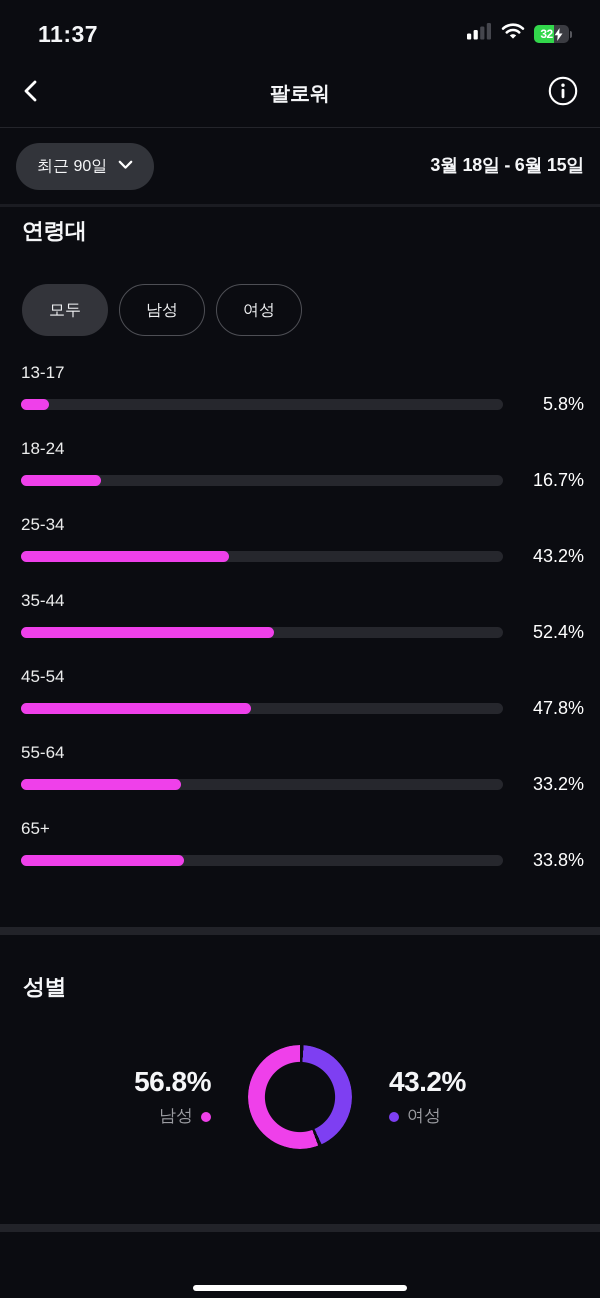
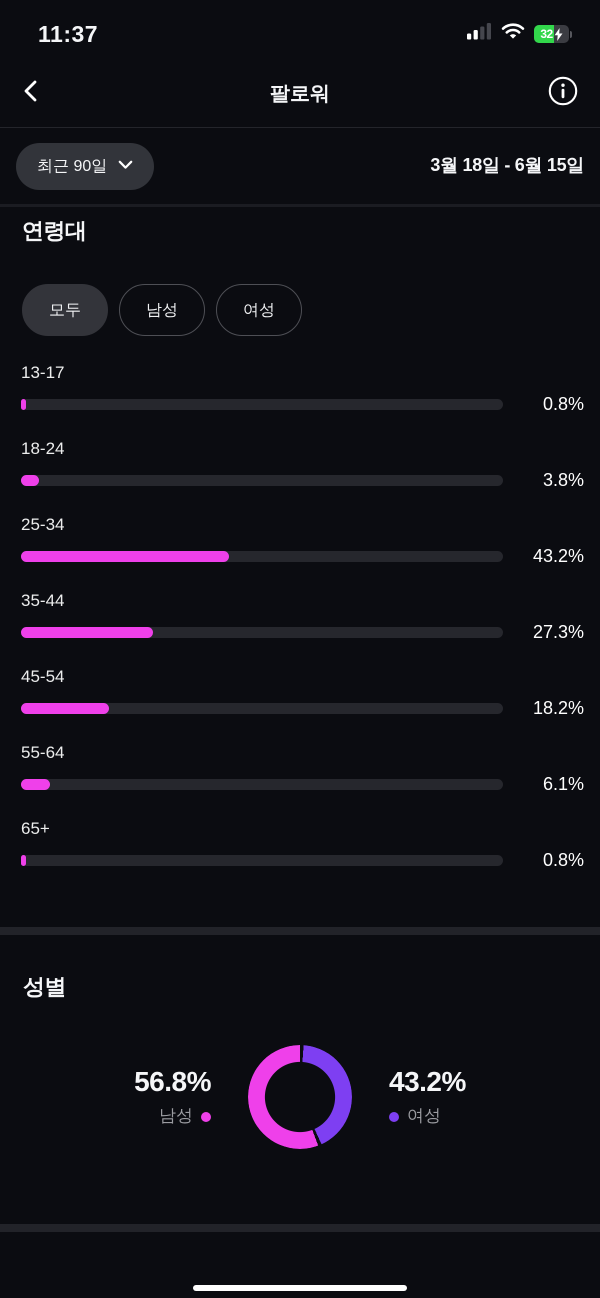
연령대/13-17: 5.8% -> 0.8%
연령대/18-24: 16.7% -> 3.8%
연령대/35-44: 52.4% -> 27.3%
연령대/45-54: 47.8% -> 18.2%
연령대/55-64: 33.2% -> 6.1%
연령대/65+: 33.8% -> 0.8%
